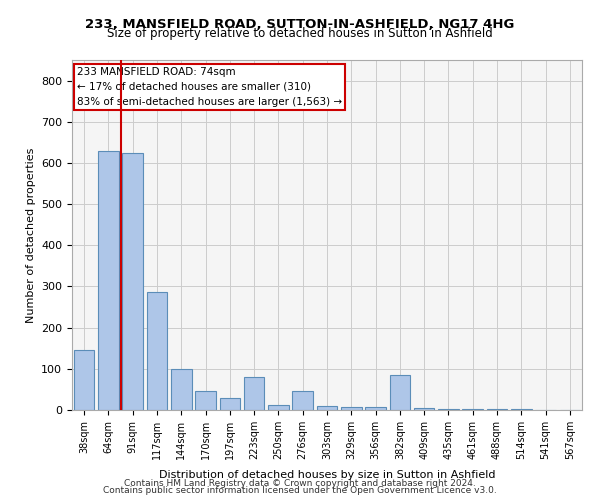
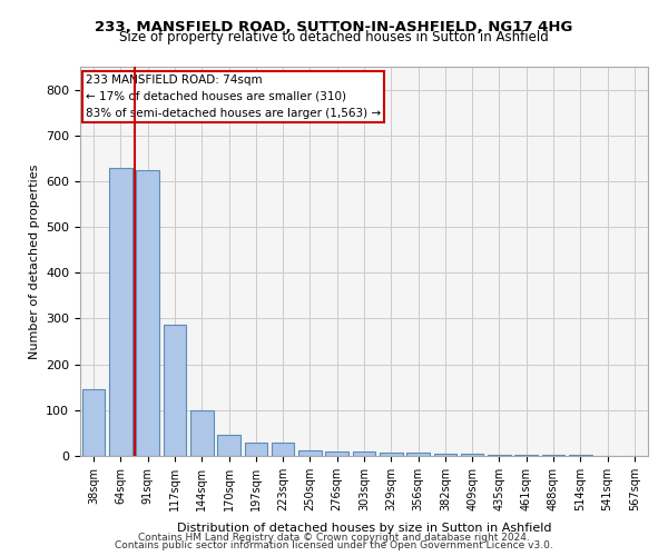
223sqm: 80 -> 30
276sqm: 45 -> 10
382sqm: 85 -> 5
